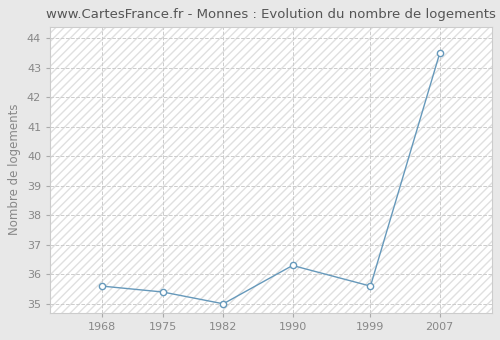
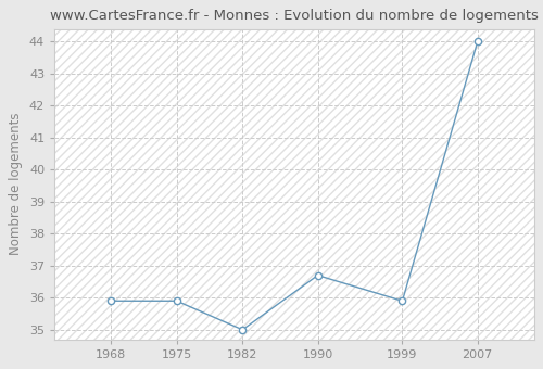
1968: 35.6 -> 35.9
1975: 35.4 -> 35.9
1990: 36.3 -> 36.7
1999: 35.6 -> 35.9
2007: 43.5 -> 44.0
